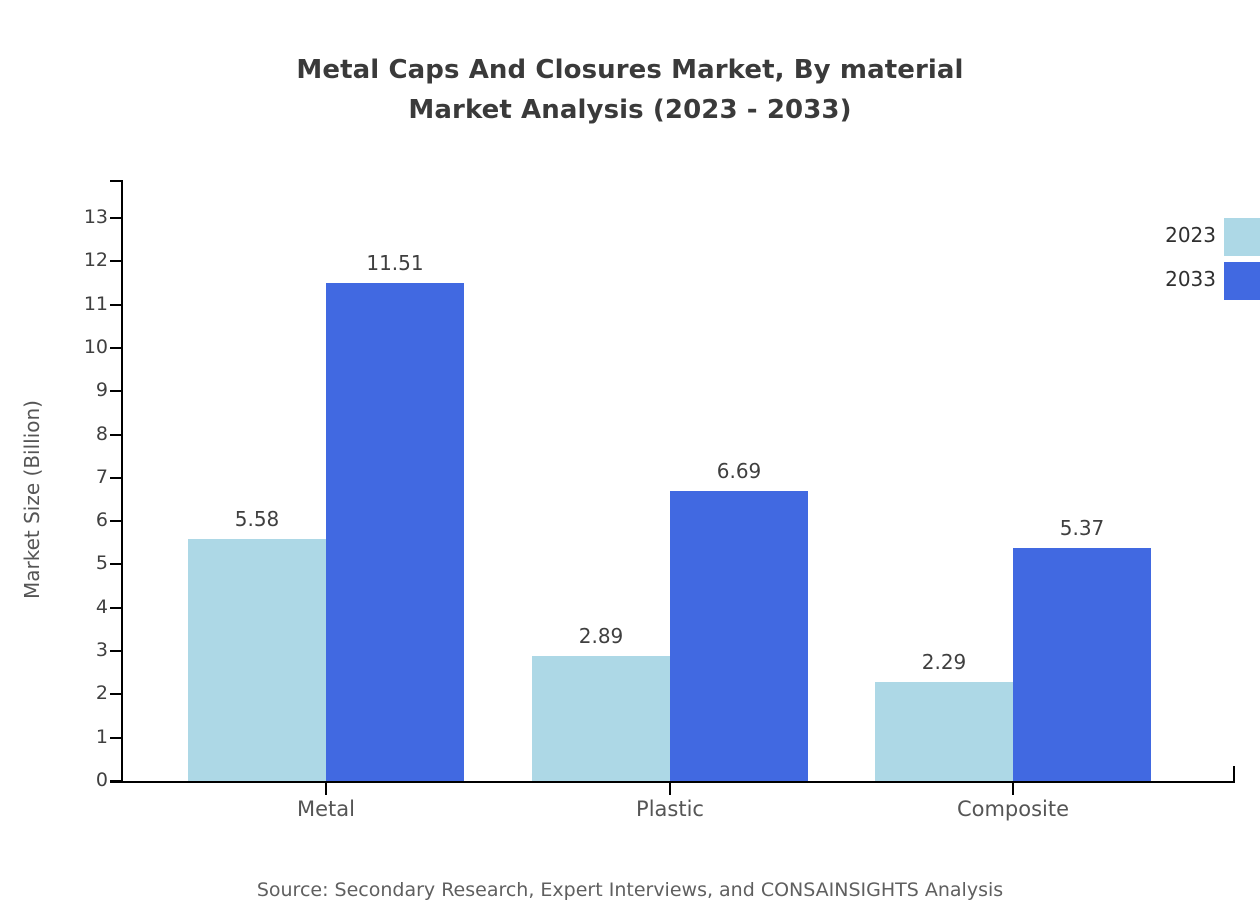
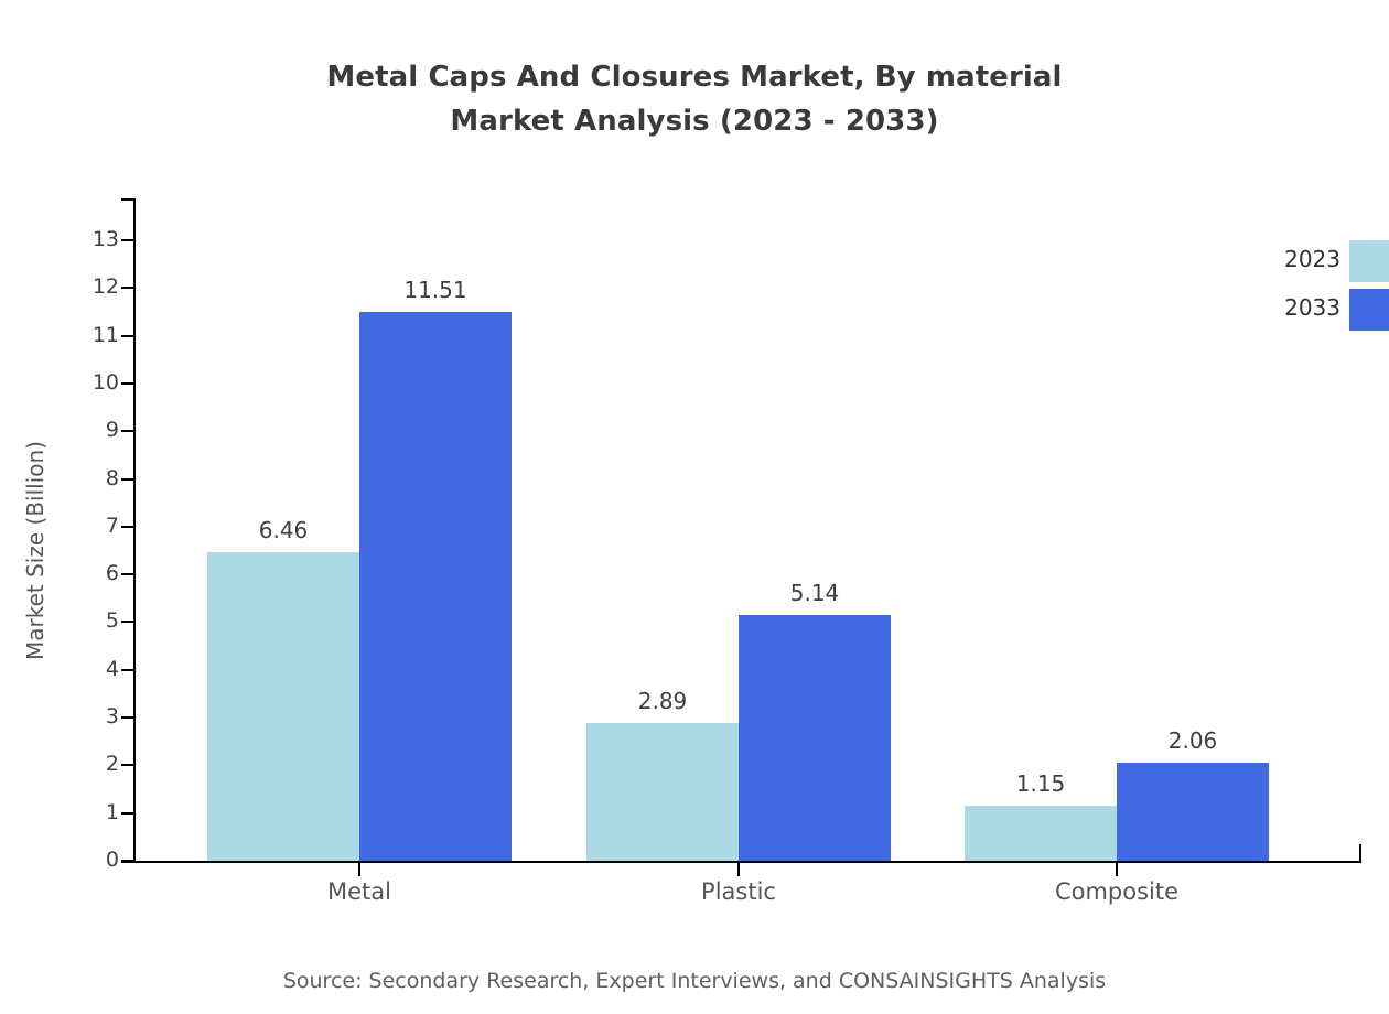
2023/Metal: 5.58 -> 6.46
2033/Plastic: 6.69 -> 5.14
2023/Composite: 2.29 -> 1.15
2033/Composite: 5.37 -> 2.06
